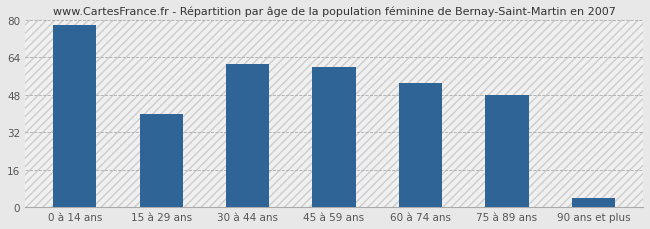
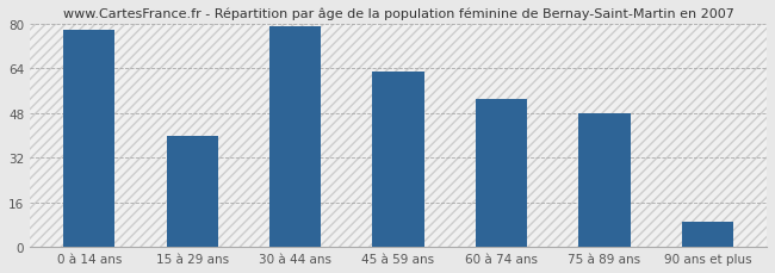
30 à 44 ans: 61 -> 79
45 à 59 ans: 60 -> 63
90 ans et plus: 4 -> 9
